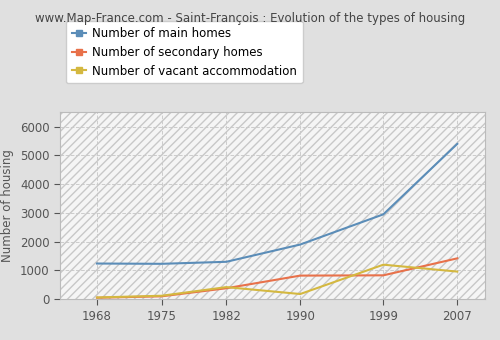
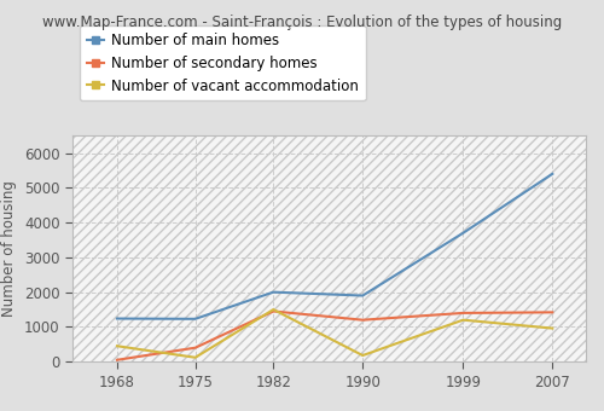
Number of vacant accommodation/1968: 60 -> 450
Number of secondary homes/1975: 100 -> 400
Number of main homes/1982: 1300 -> 2000
Number of secondary homes/1982: 380 -> 1450
Number of vacant accommodation/1982: 420 -> 1500
Number of secondary homes/1990: 820 -> 1200
Number of main homes/1999: 2950 -> 3700
Number of secondary homes/1999: 830 -> 1400
